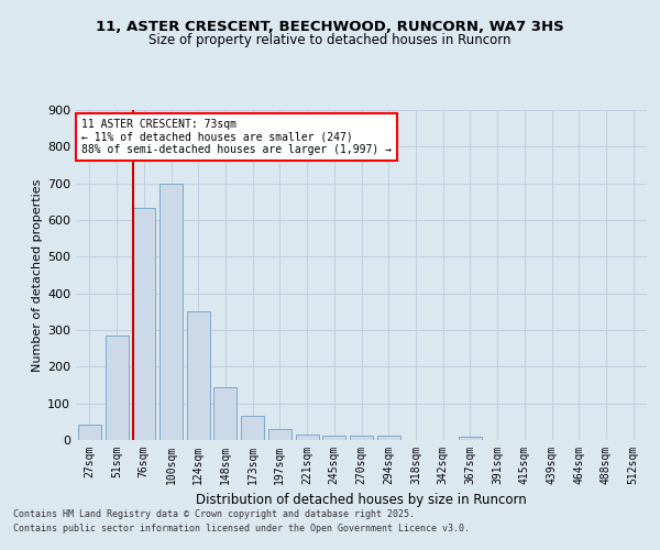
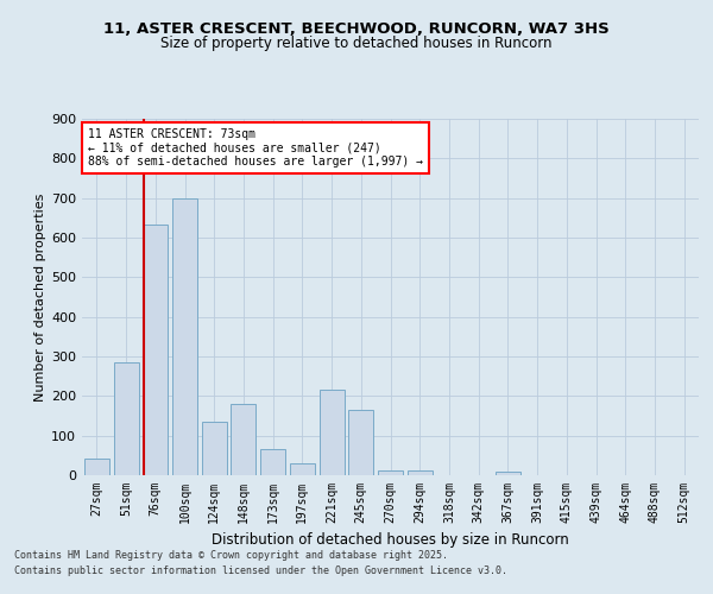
124sqm: 350 -> 135
148sqm: 145 -> 180
221sqm: 15 -> 215
245sqm: 12 -> 165
